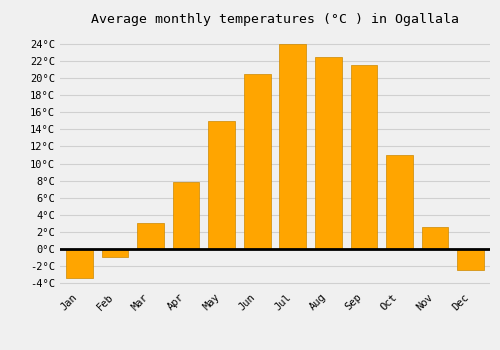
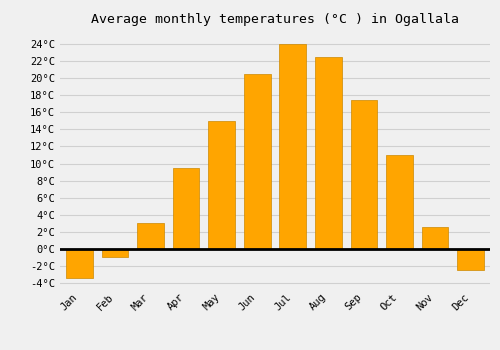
Apr: 7.8°C -> 9.5°C
Sep: 21.6°C -> 17.5°C
